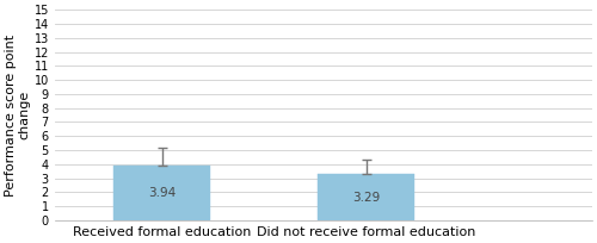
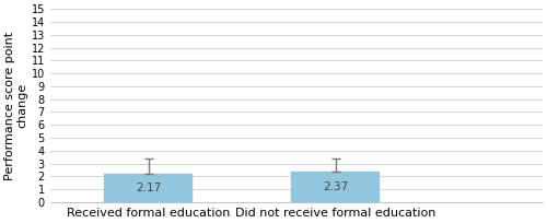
Received formal education: 3.94 -> 2.17
Did not receive formal education: 3.29 -> 2.37
